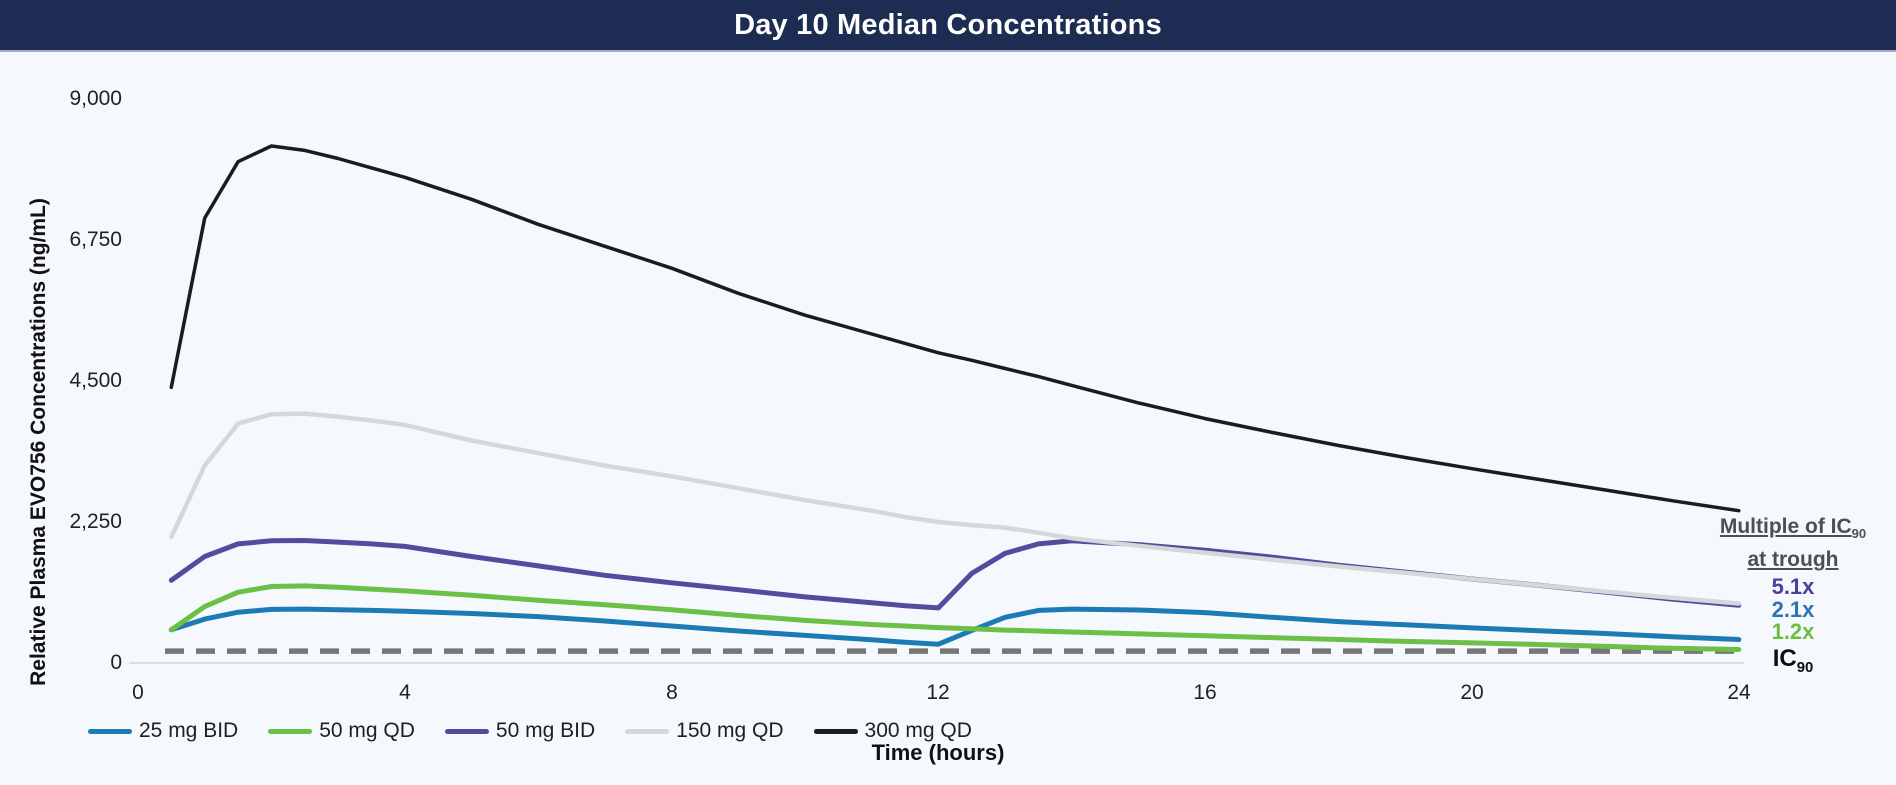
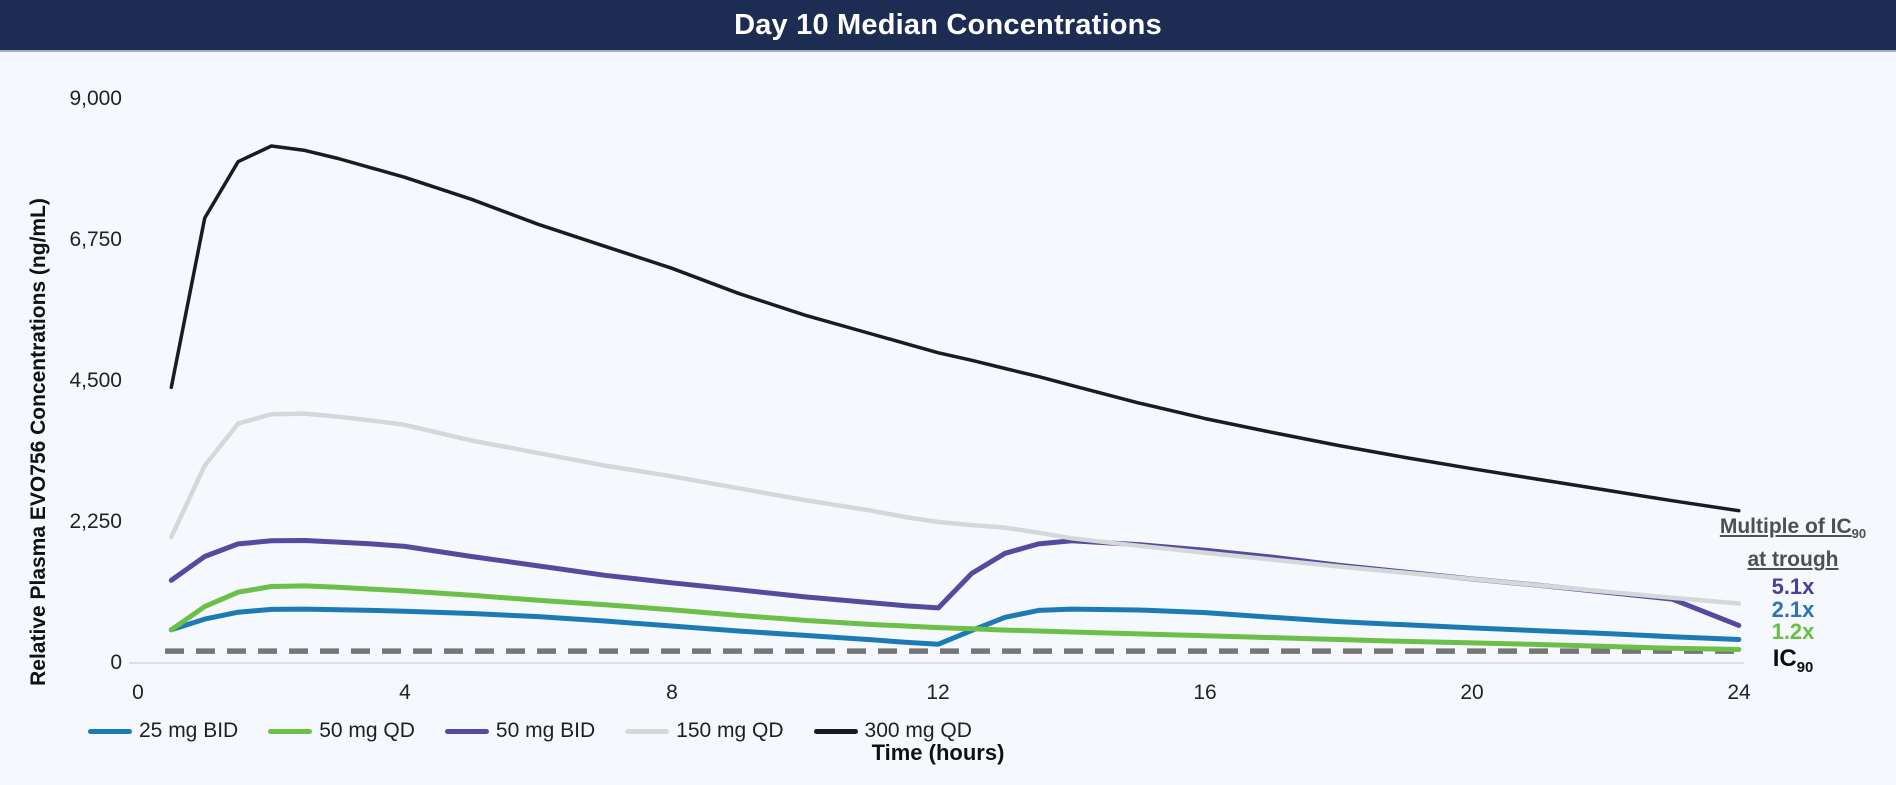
50 mg BID/24: 900 -> 600
